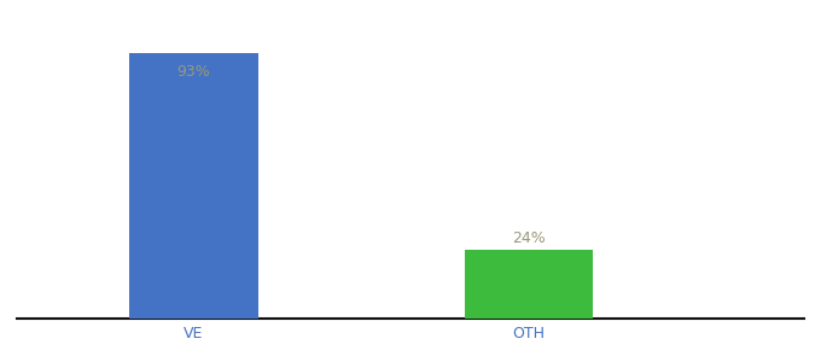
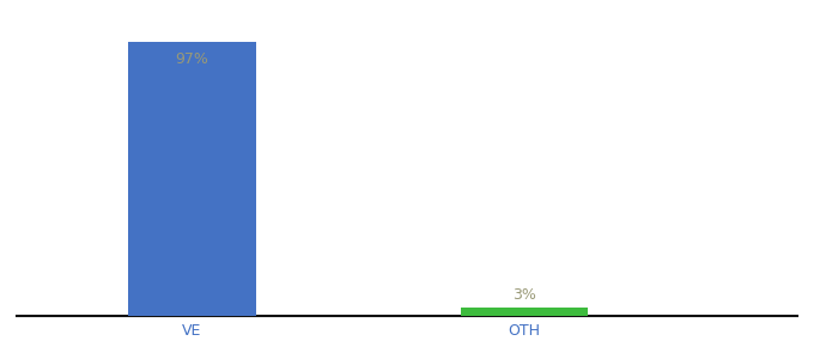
VE: 93% -> 97%
OTH: 24% -> 3%
